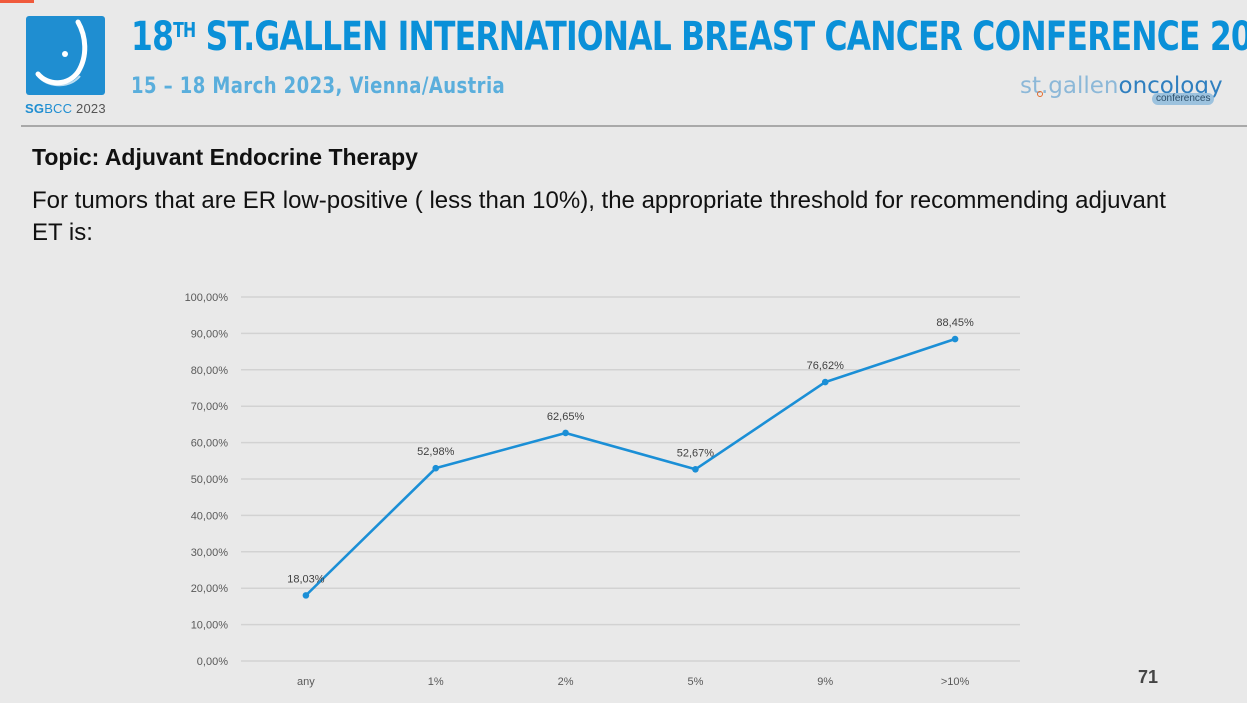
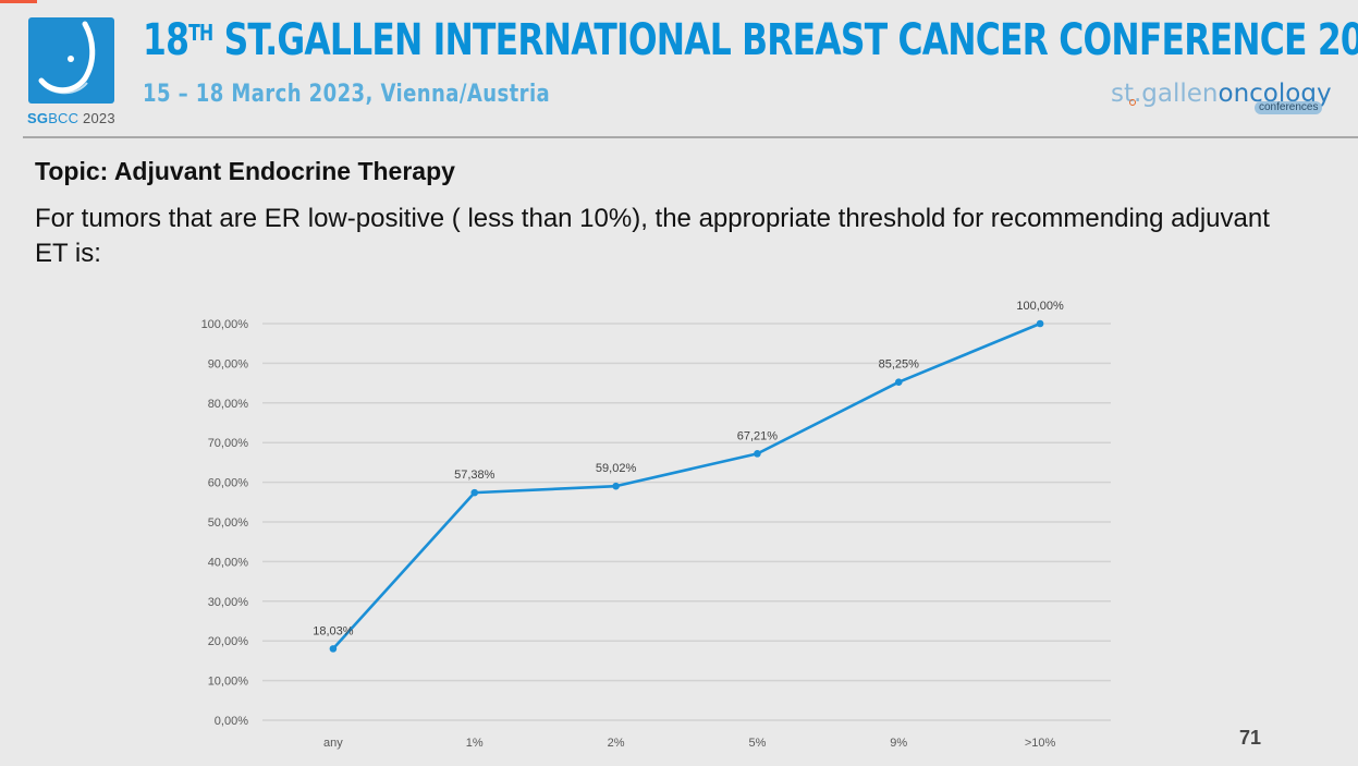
1%: 52,98% -> 57,38%
2%: 62,65% -> 59,02%
5%: 52,67% -> 67,21%
9%: 76,62% -> 85,25%
>10%: 88,45% -> 100,00%
